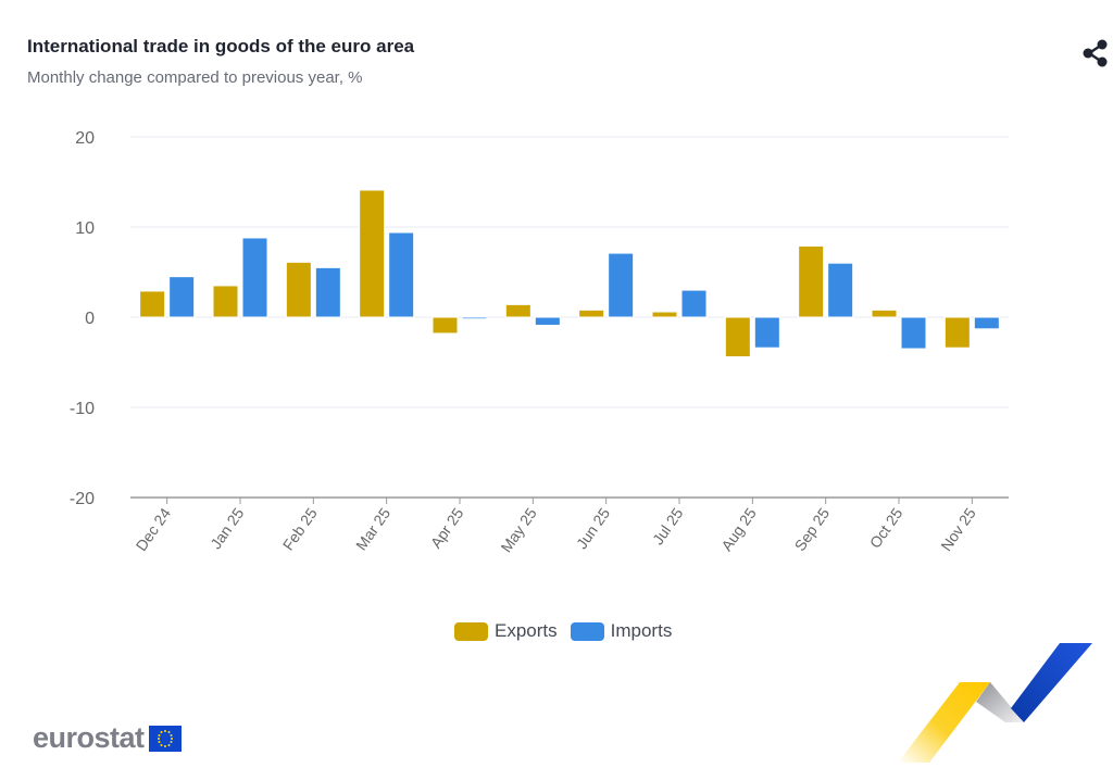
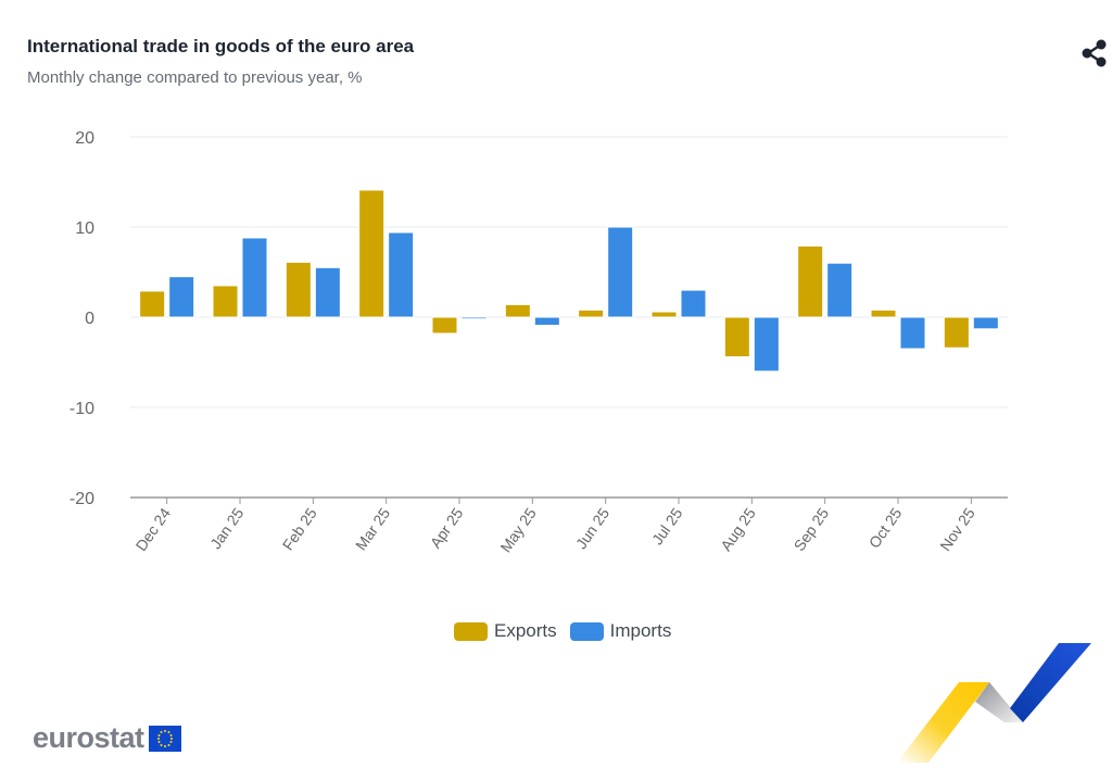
Imports/Jun 25: 7 -> 10
Imports/Aug 25: -3 -> -6
